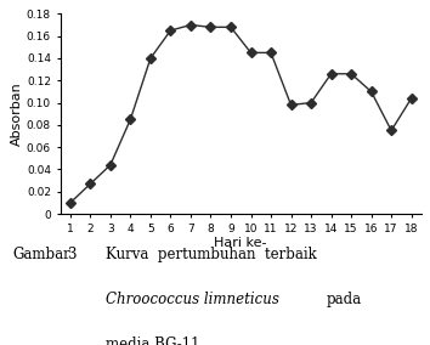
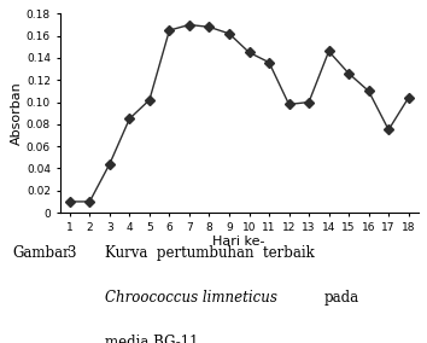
2: 0.027 -> 0.010
5: 0.140 -> 0.102
9: 0.168 -> 0.162
11: 0.145 -> 0.136
14: 0.126 -> 0.146
